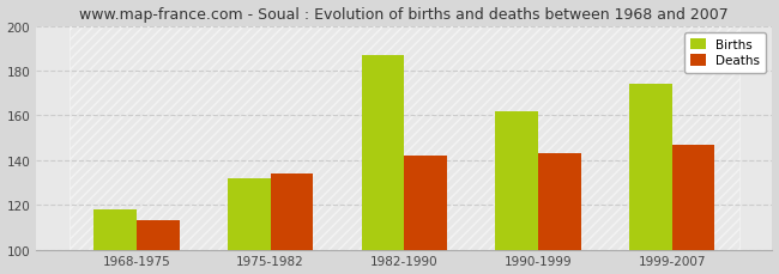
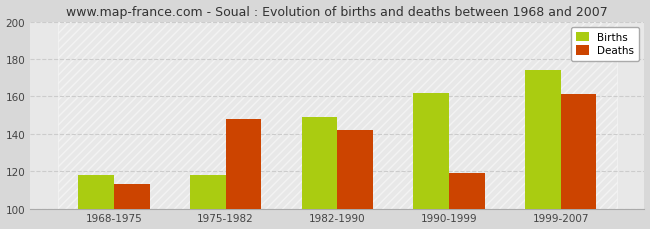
Births/1975-1982: 132 -> 118
Deaths/1975-1982: 134 -> 148
Births/1982-1990: 187 -> 149
Deaths/1990-1999: 143 -> 119
Deaths/1999-2007: 147 -> 161
